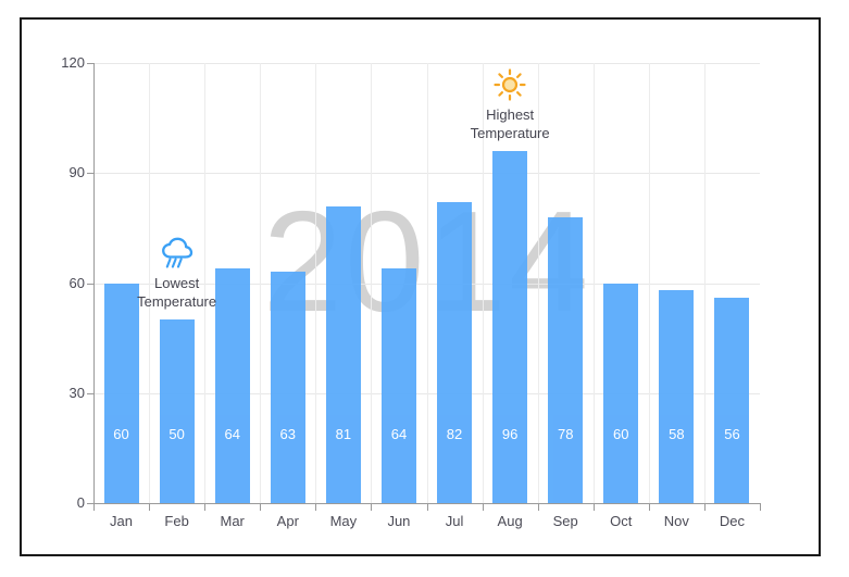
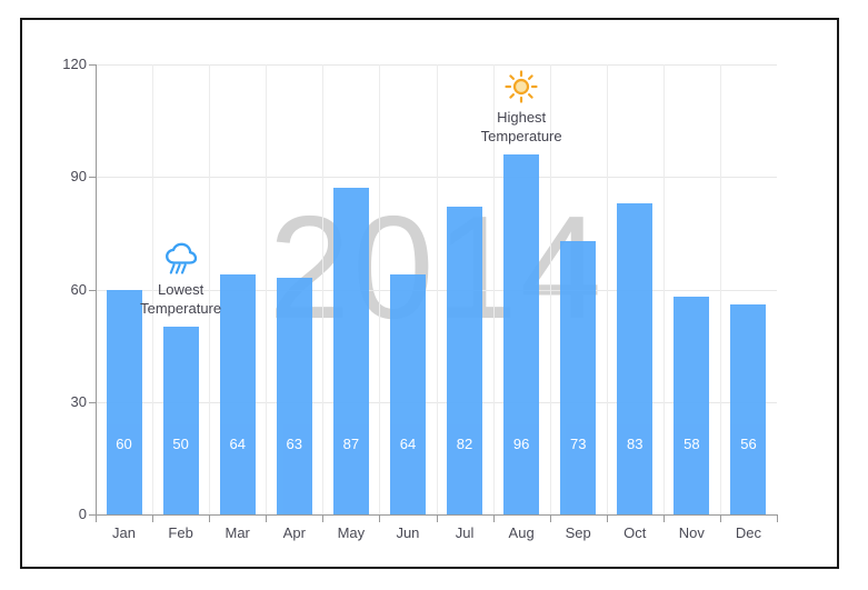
May: 81 -> 87
Sep: 78 -> 73
Oct: 60 -> 83
